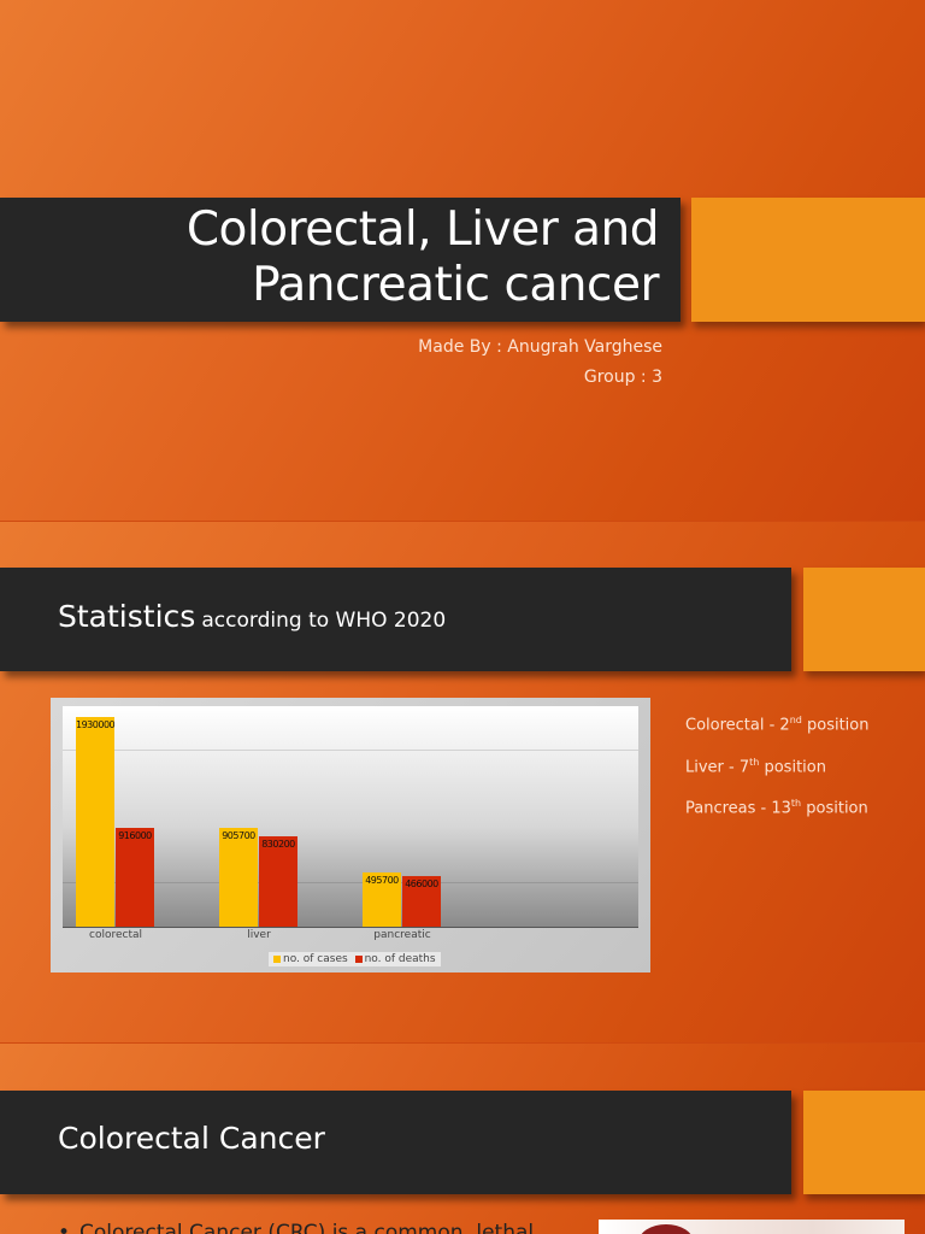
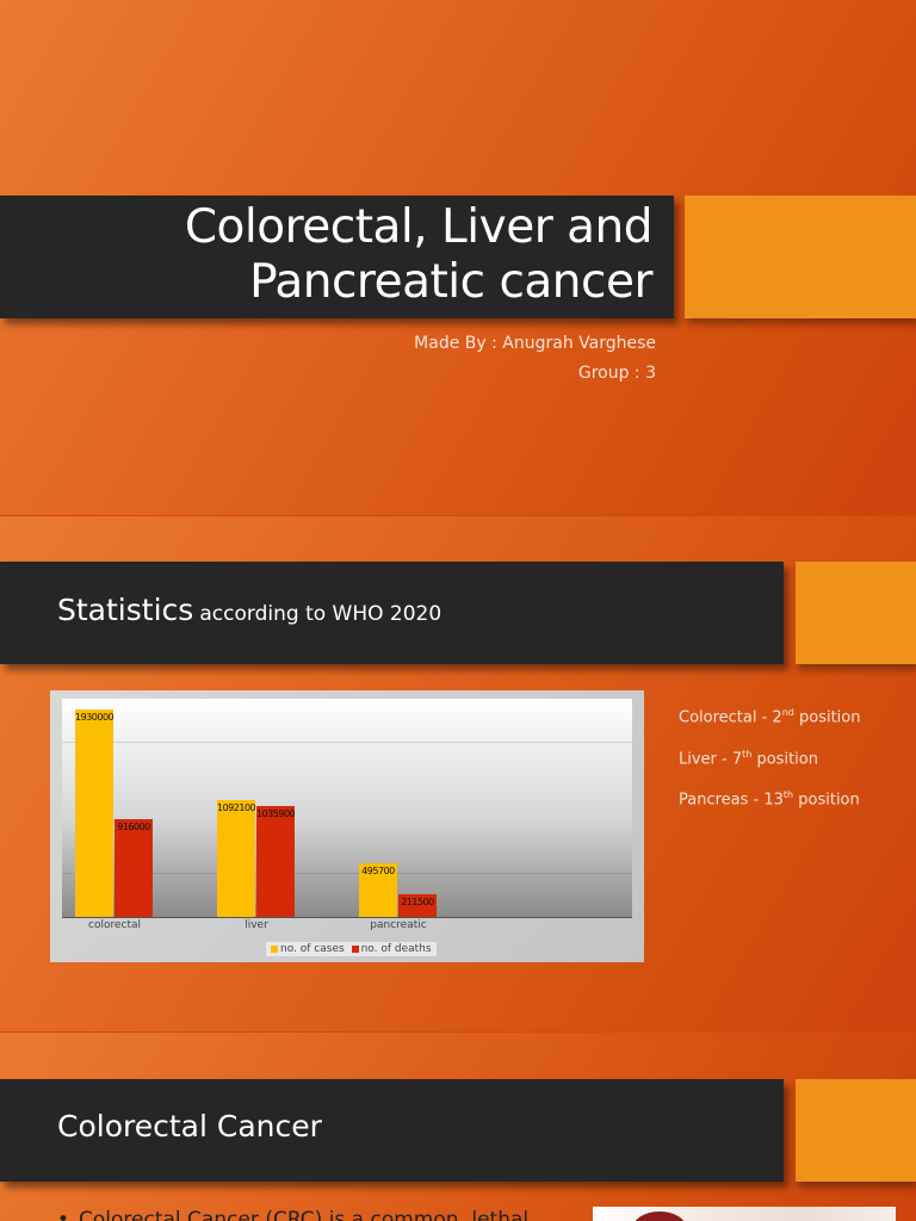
no. of cases/liver: 905700 -> 1092100
no. of deaths/liver: 830200 -> 1035900
no. of deaths/pancreatic: 466000 -> 211500
